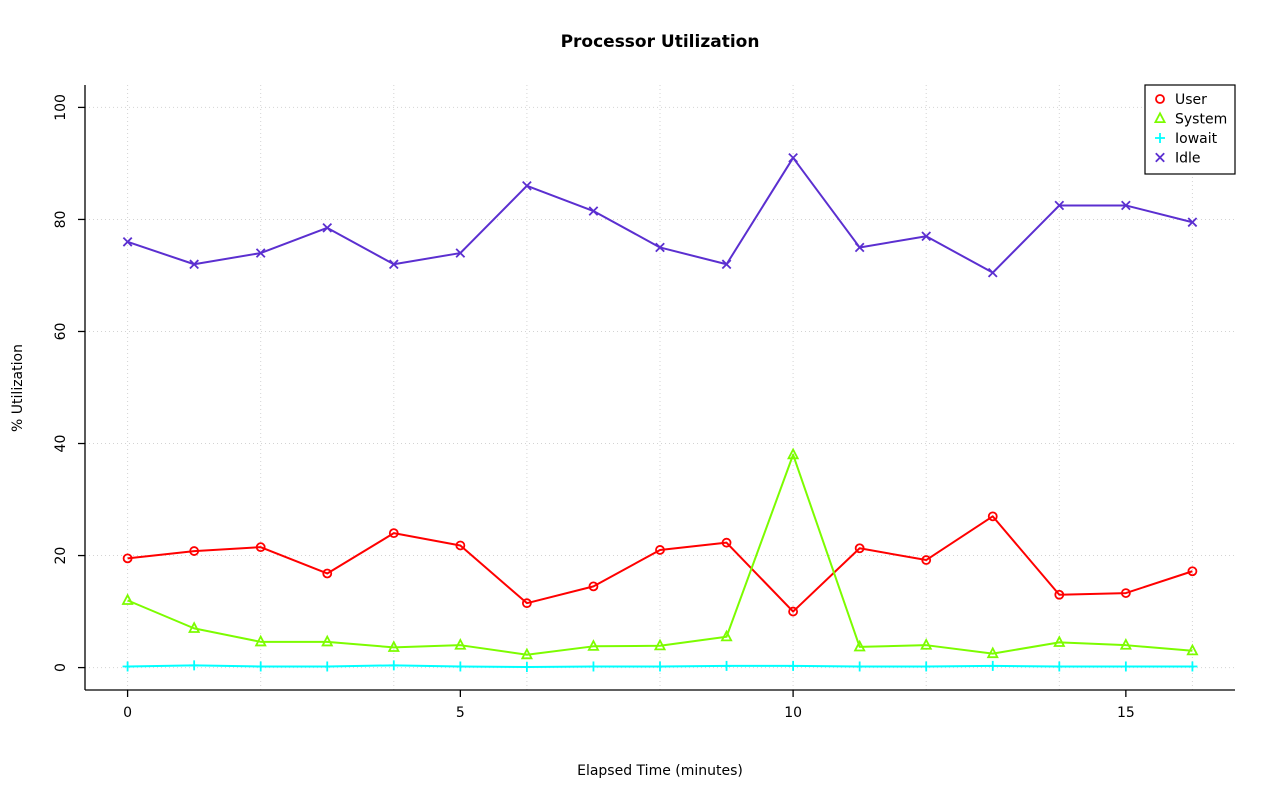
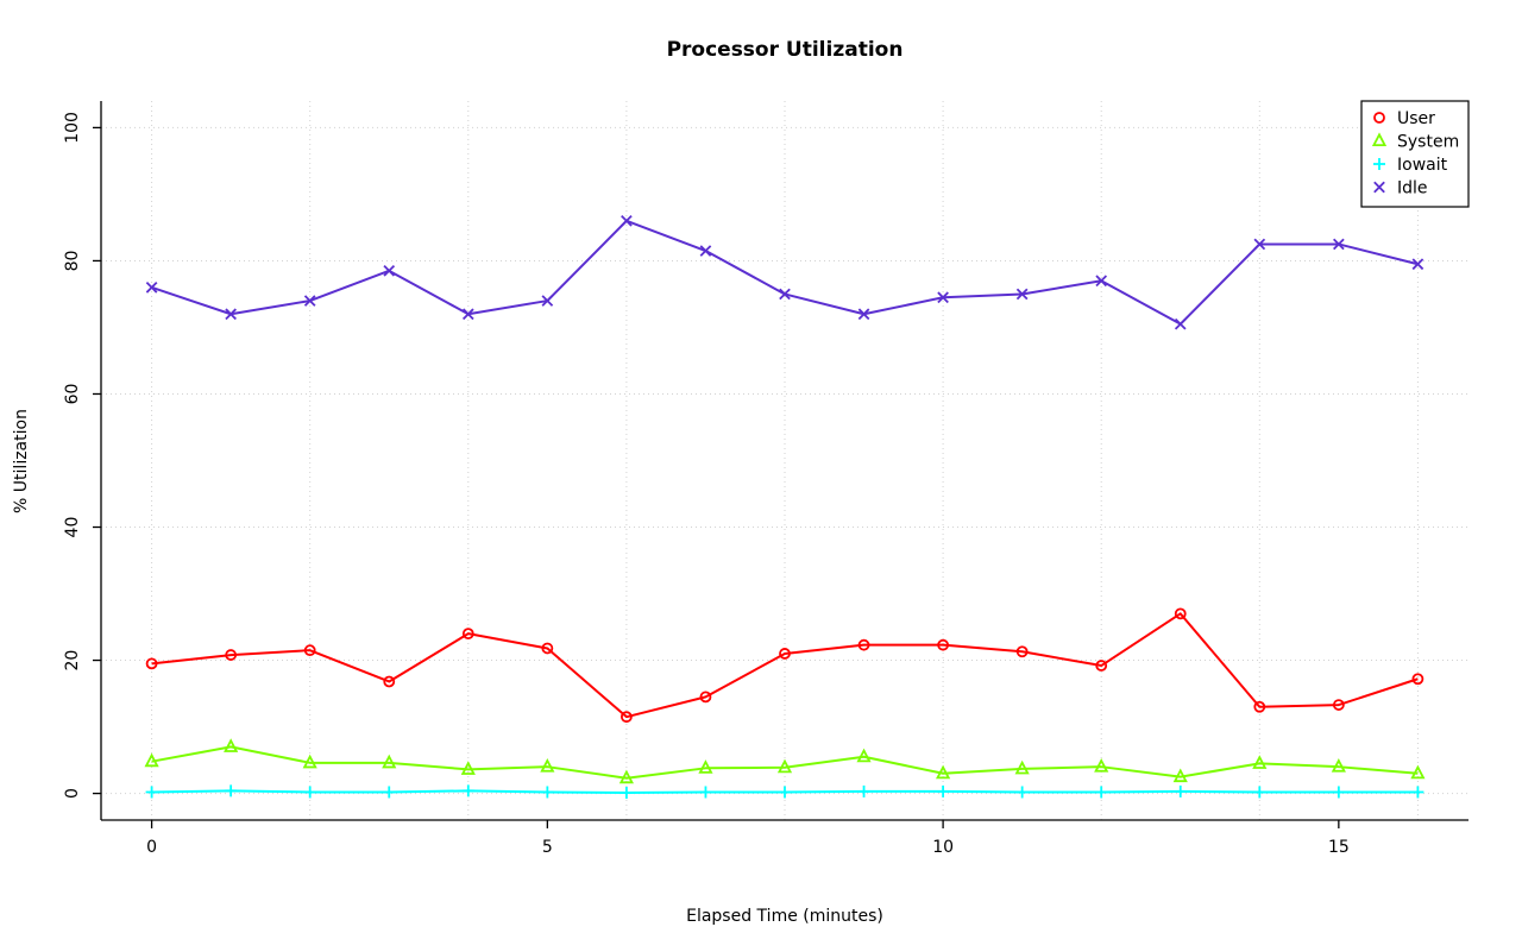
System/0: 12 -> 5
User/10: 10 -> 22
System/10: 38 -> 3
Idle/10: 91 -> 74
